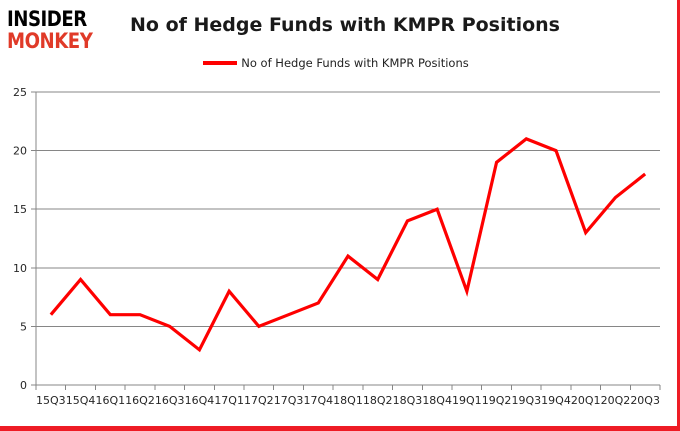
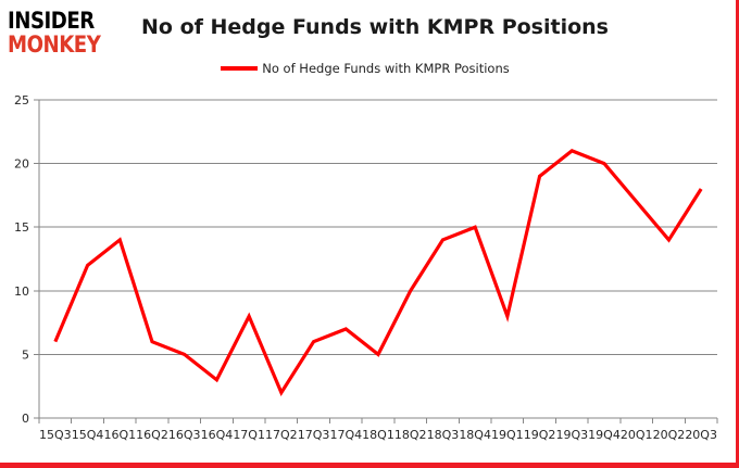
15Q4: 9 -> 12
16Q1: 6 -> 14
17Q2: 5 -> 2
18Q1: 11 -> 5
18Q2: 9 -> 10
20Q1: 13 -> 17
20Q2: 16 -> 14
